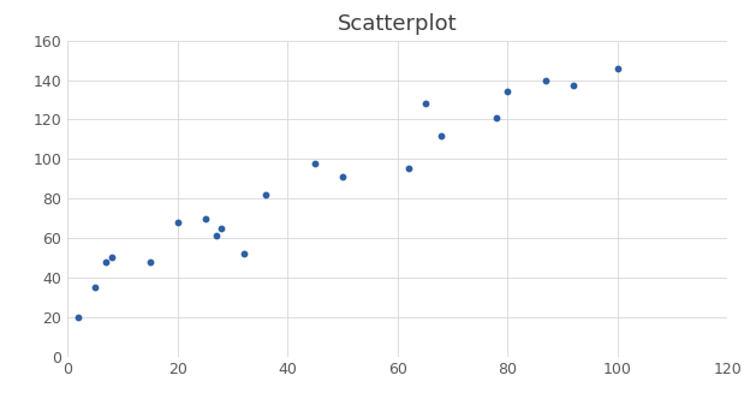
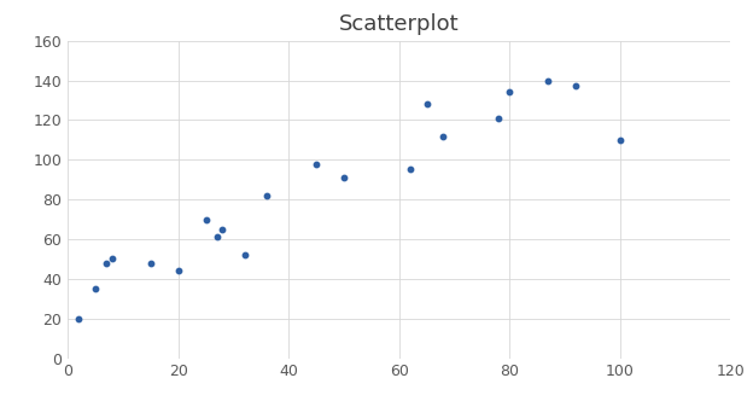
20: 68 -> 44
100: 146 -> 110
